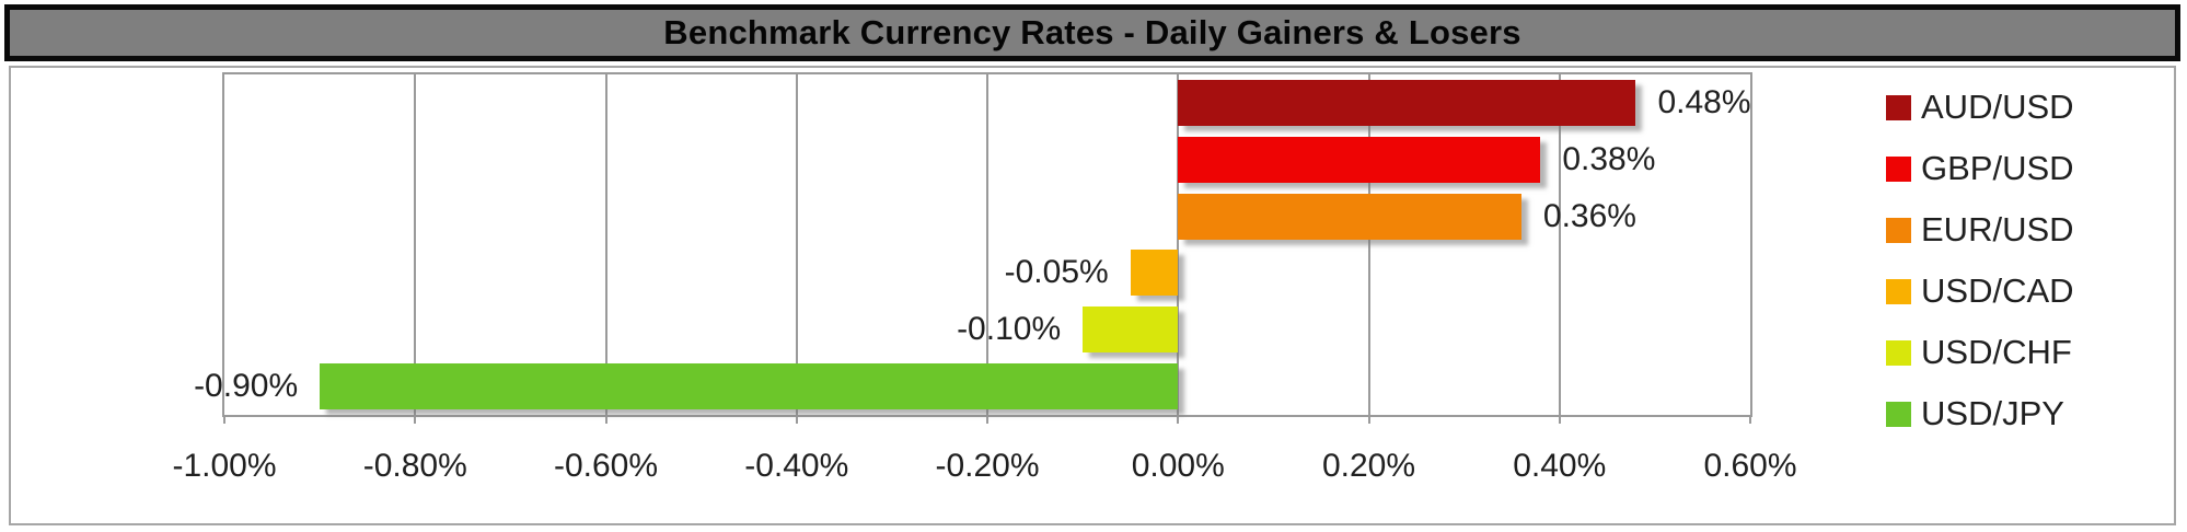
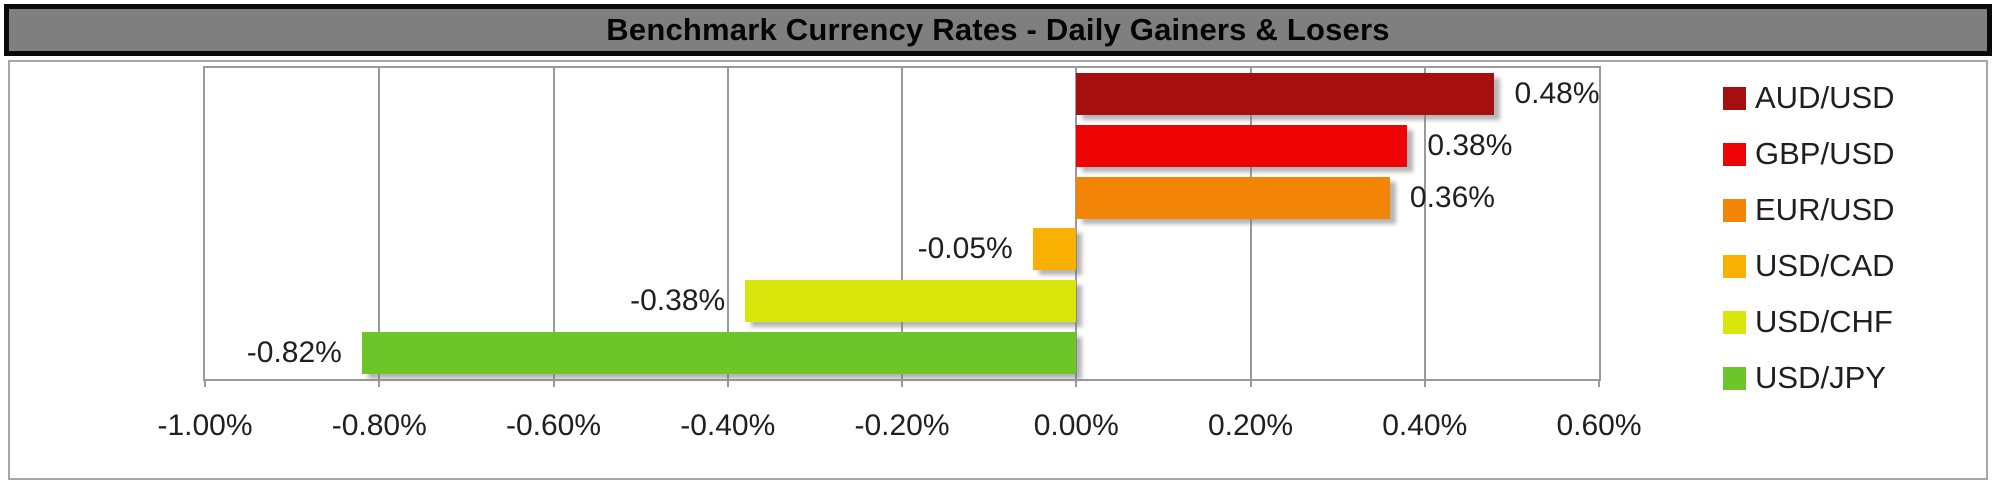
USD/CHF: -0.10% -> -0.38%
USD/JPY: -0.90% -> -0.82%
